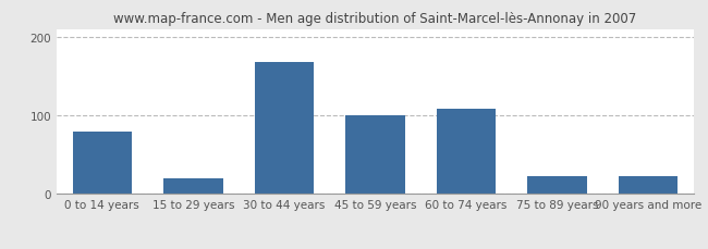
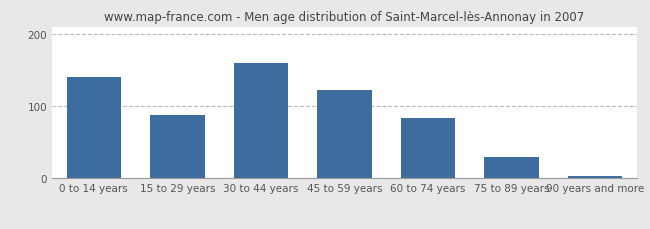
0 to 14 years: 80 -> 140
15 to 29 years: 20 -> 88
30 to 44 years: 168 -> 160
45 to 59 years: 100 -> 122
60 to 74 years: 108 -> 83
75 to 89 years: 22 -> 30
90 years and more: 22 -> 3
